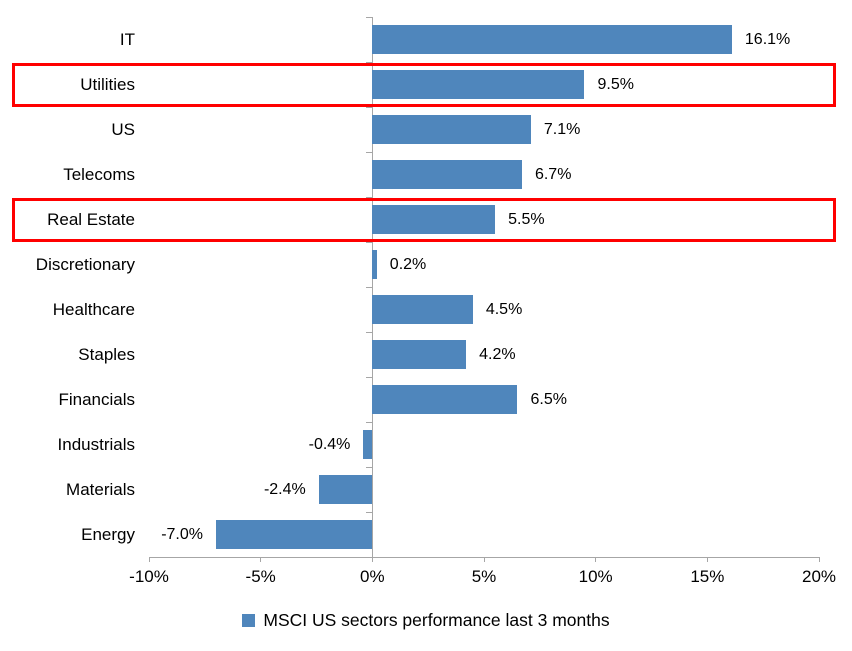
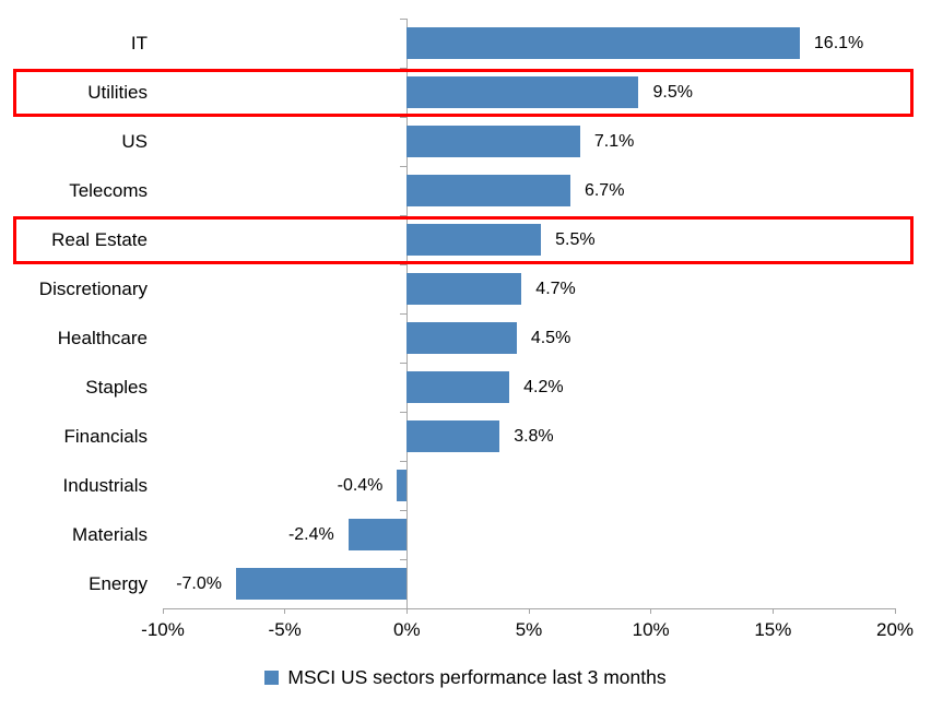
Discretionary: 0.2% -> 4.7%
Financials: 6.5% -> 3.8%
